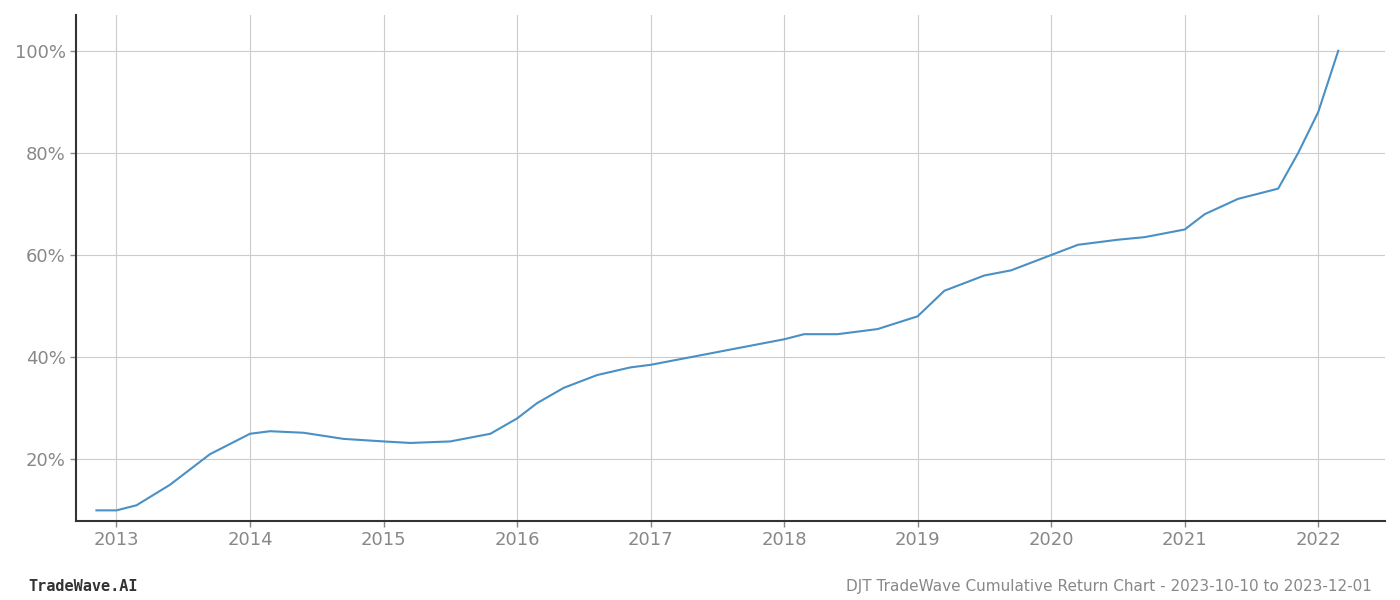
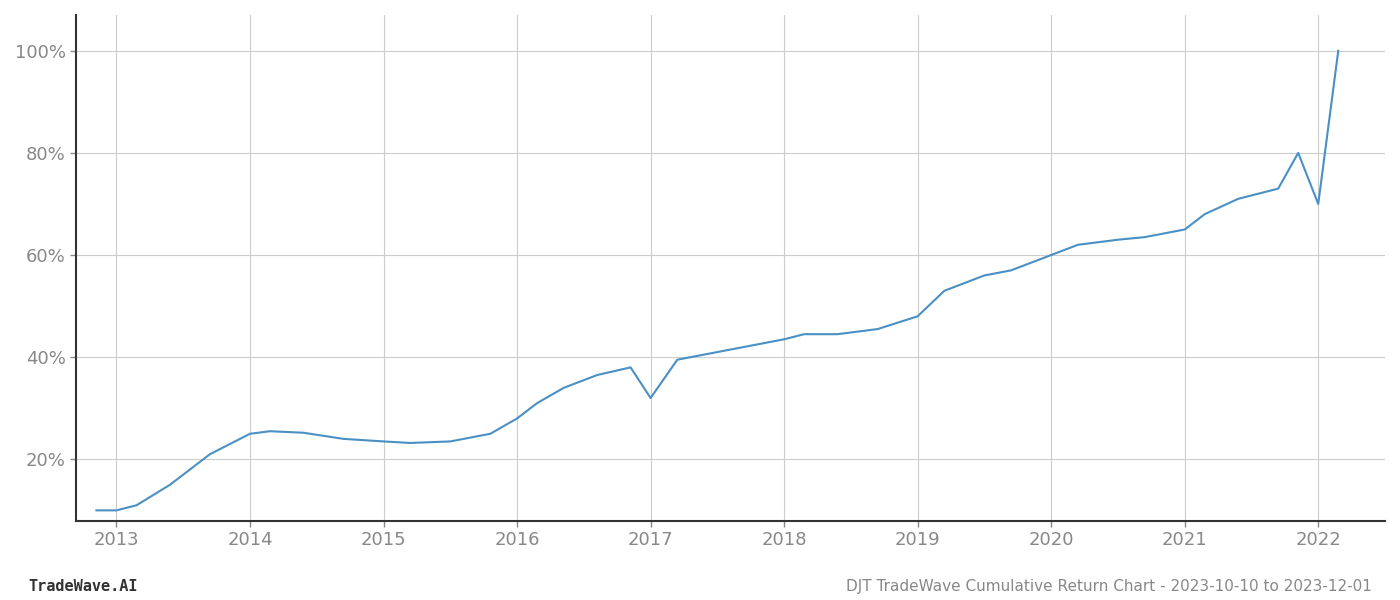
2017: 38.5% -> 32.0%
2022: 88.0% -> 70.0%
